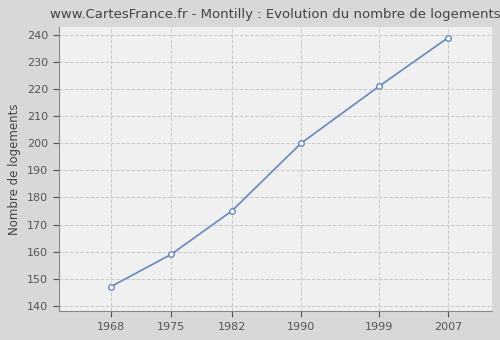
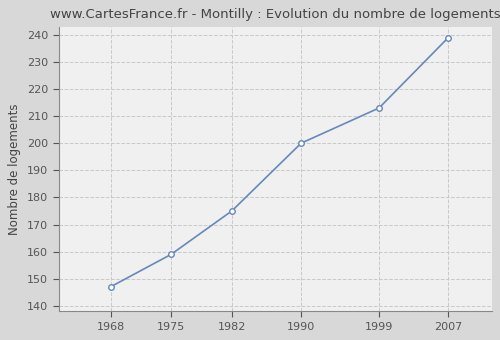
1999: 221 -> 213
